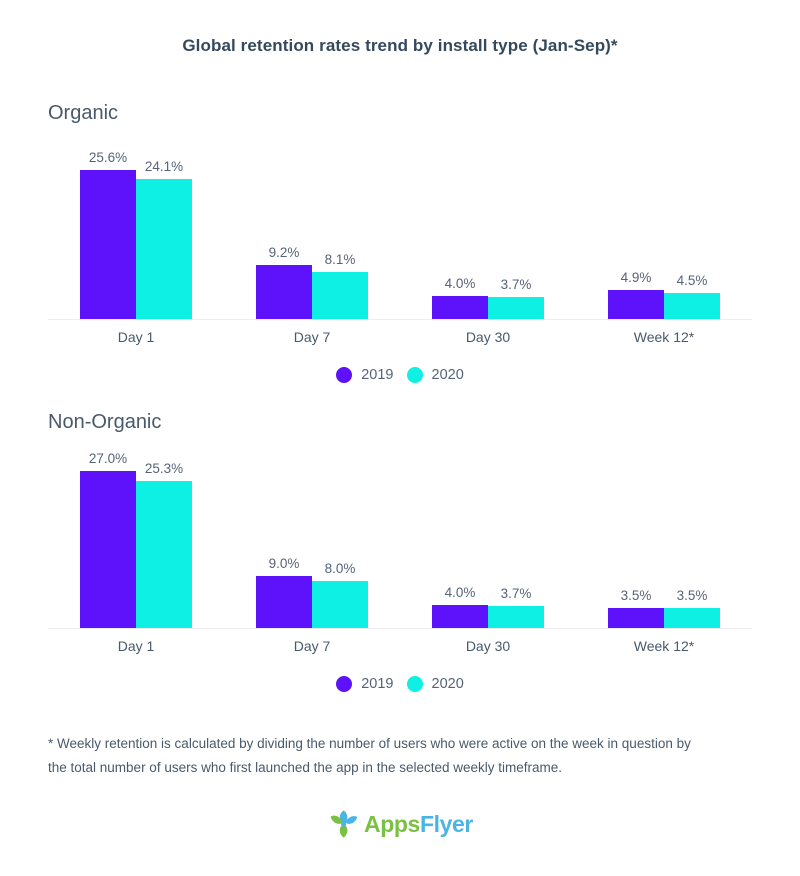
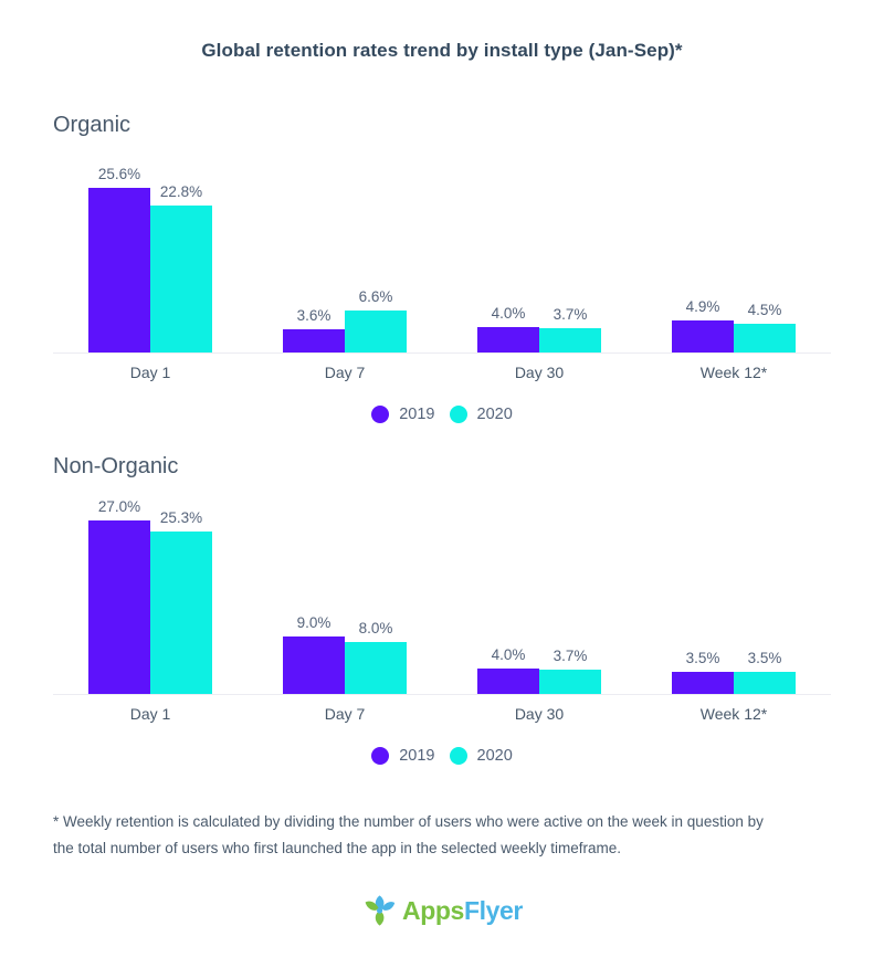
Organic/2020/Day 1: 24.1% -> 22.8%
Organic/2019/Day 7: 9.2% -> 3.6%
Organic/2020/Day 7: 8.1% -> 6.6%
